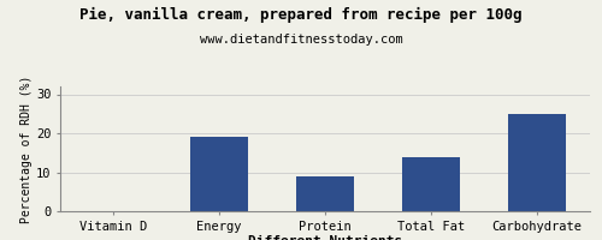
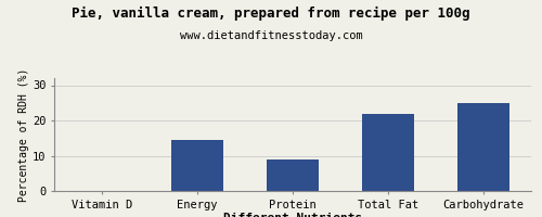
Energy: 19.0 -> 14.5
Total Fat: 14.0 -> 22.0
